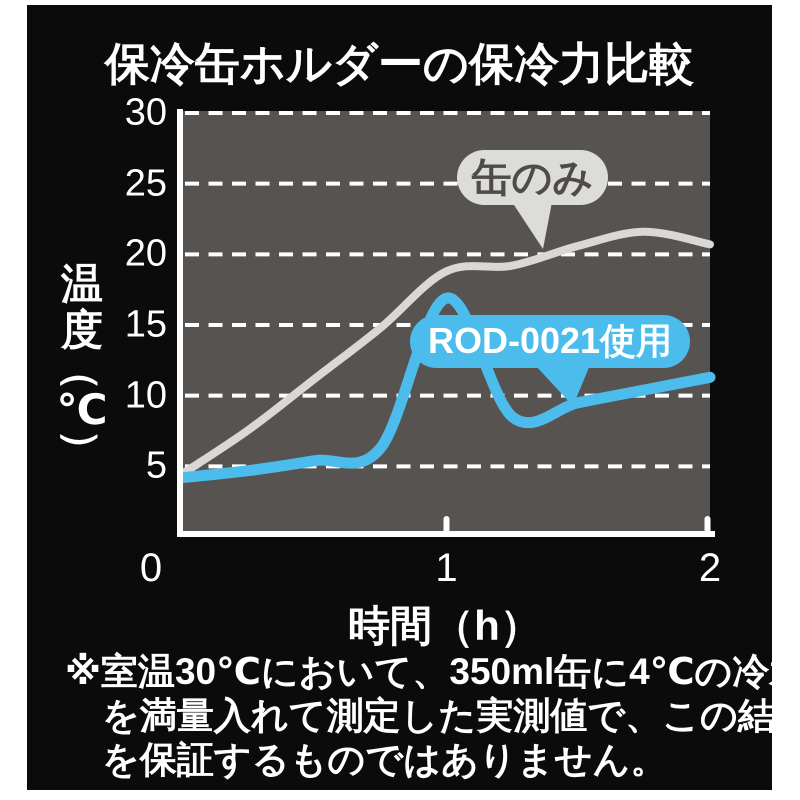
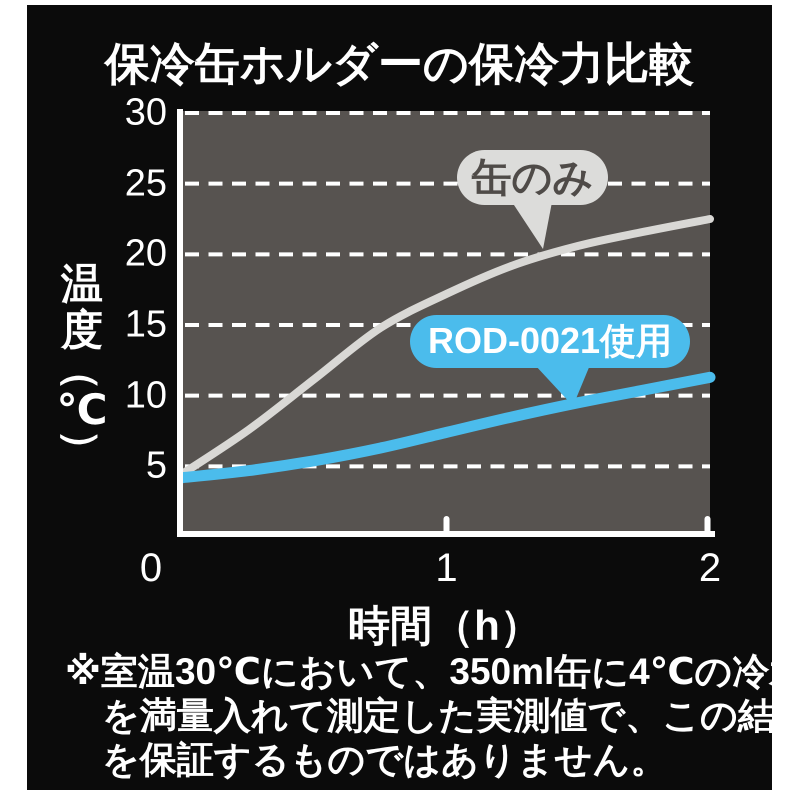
缶のみ/1: 18.8 -> 17.2
ROD-0021使用/1: 16.9 -> 7.4
缶のみ/2: 20.7 -> 22.5
